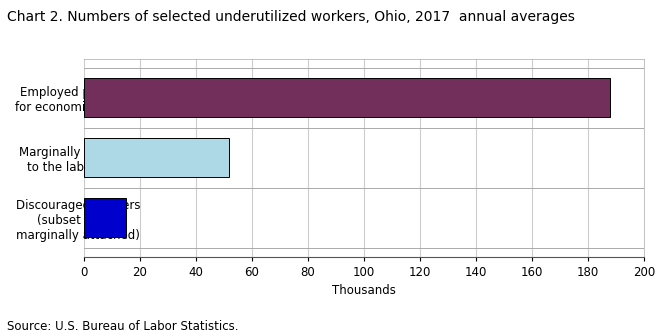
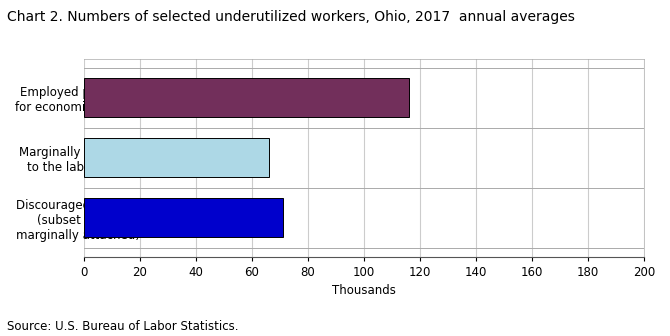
Employed part time for economic reasons: 188 -> 116
Marginally attached to the labor force: 52 -> 66
Discouraged workers (subset of the marginally attached): 15 -> 71
